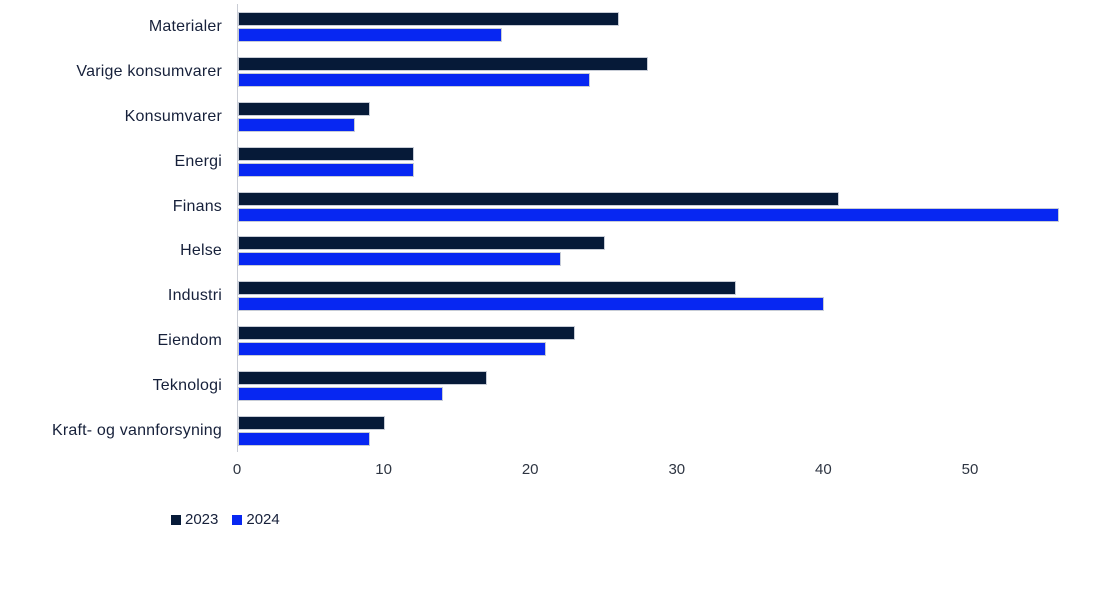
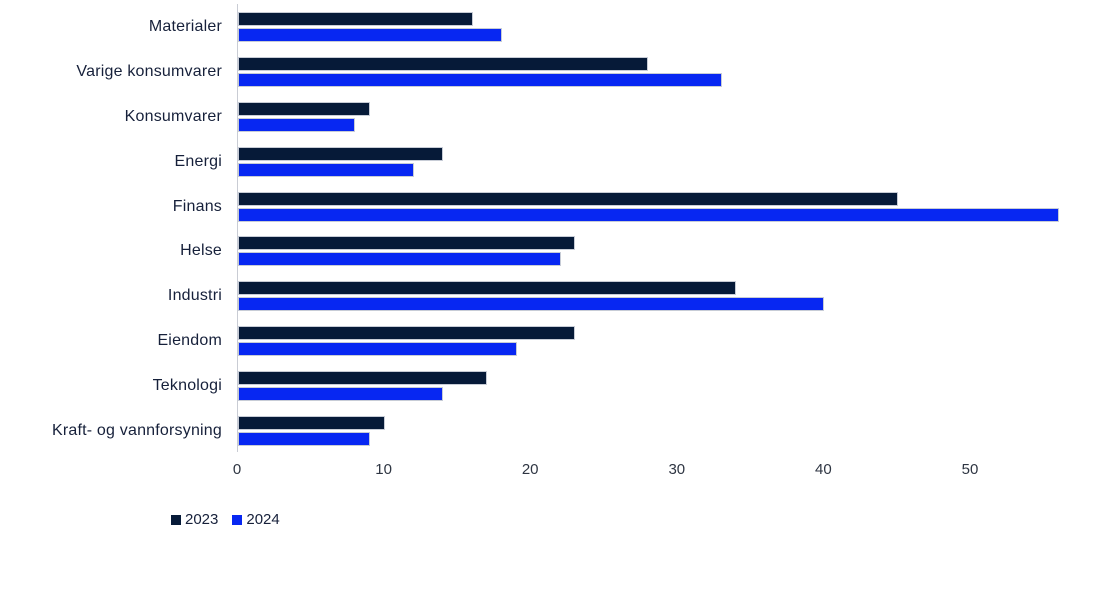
2023/Materialer: 26 -> 16
2024/Varige konsumvarer: 24 -> 33
2023/Energi: 12 -> 14
2023/Finans: 41 -> 45
2023/Helse: 25 -> 23
2024/Eiendom: 21 -> 19
